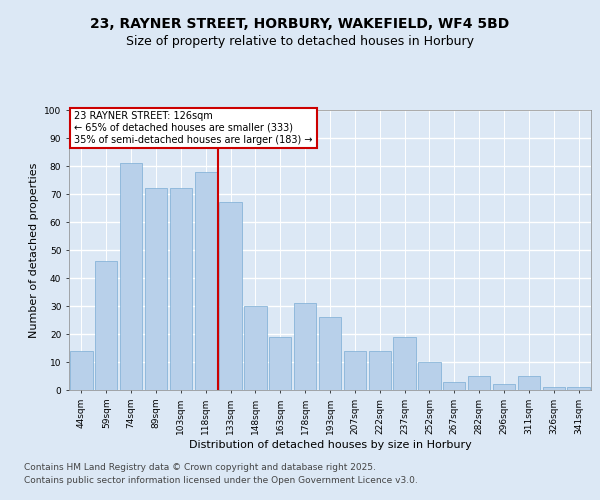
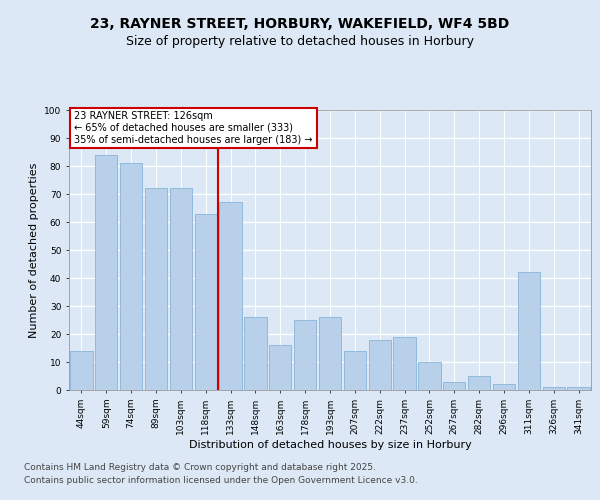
59sqm: 46 -> 84
118sqm: 78 -> 63
148sqm: 30 -> 26
163sqm: 19 -> 16
178sqm: 31 -> 25
222sqm: 14 -> 18
311sqm: 5 -> 42
